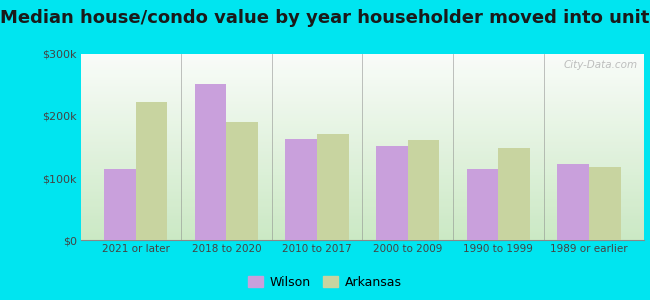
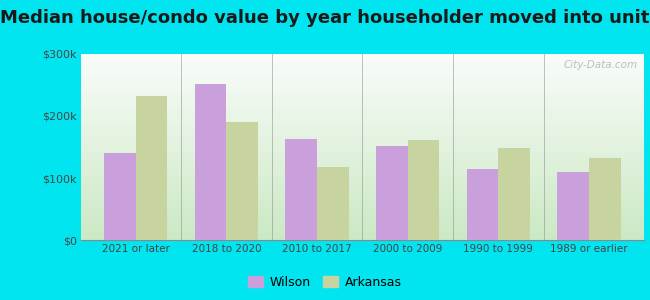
Wilson/2021 or later: $115k -> $140k
Arkansas/2021 or later: $222k -> $232k
Arkansas/2010 to 2017: $171k -> $118k
Wilson/1989 or earlier: $122k -> $110k
Arkansas/1989 or earlier: $118k -> $132k
